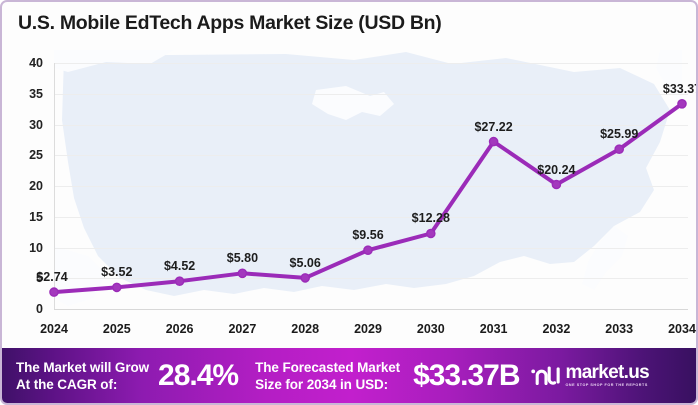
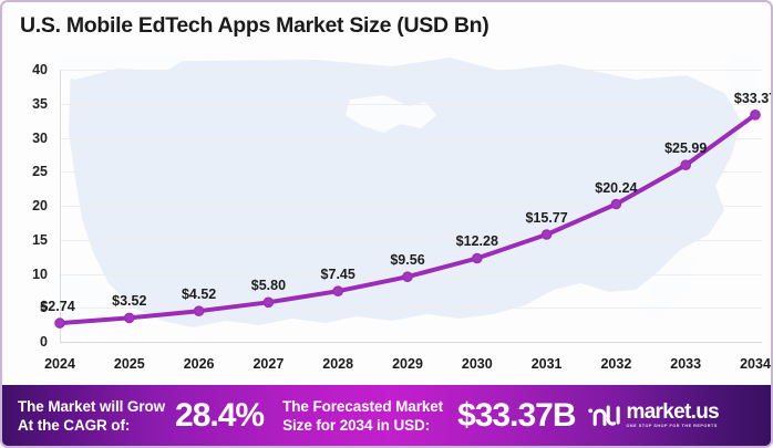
2028: $5.06 -> $7.45
2031: $27.22 -> $15.77
